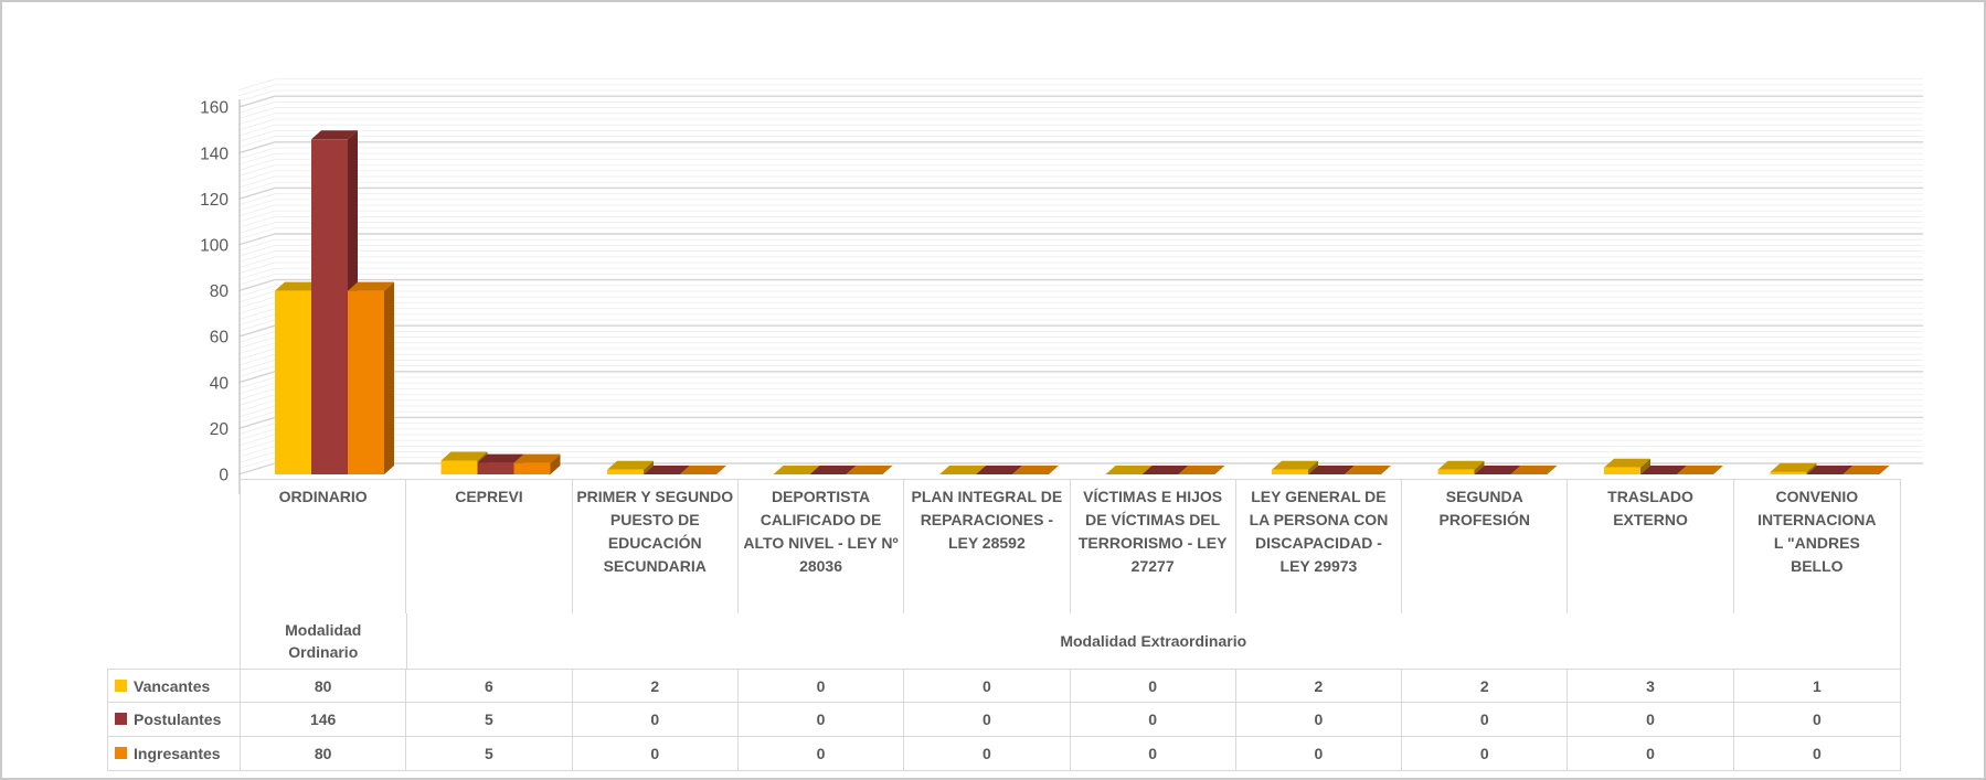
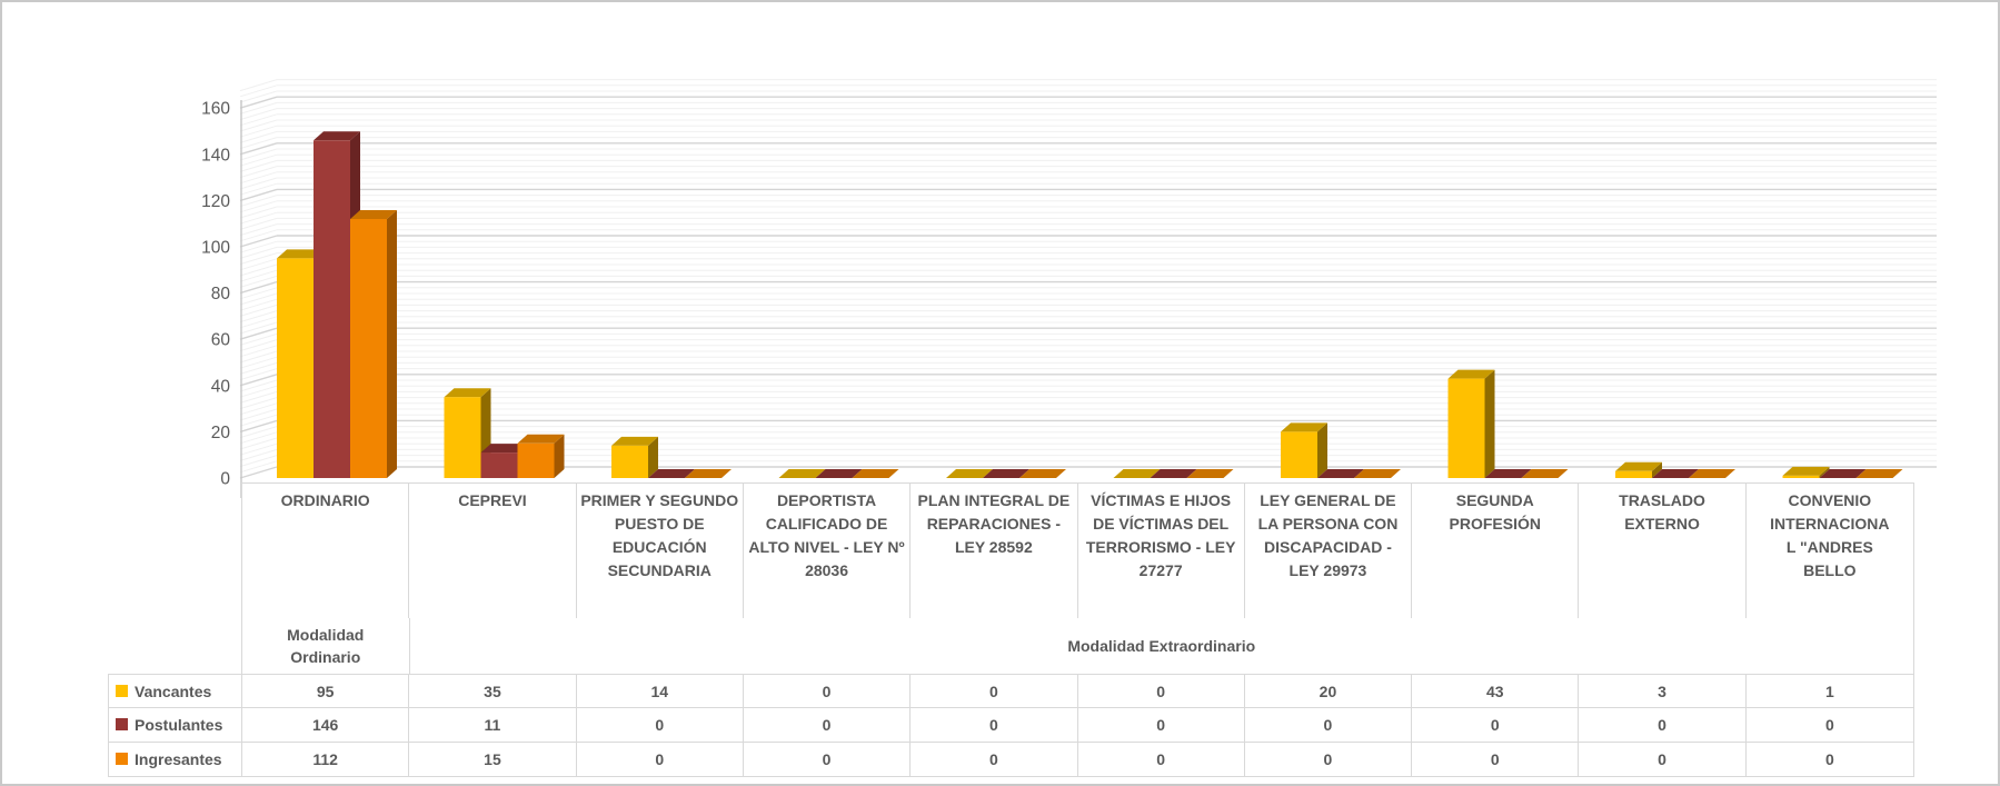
Vancantes/ORDINARIO: 80 -> 95
Ingresantes/ORDINARIO: 80 -> 112
Vancantes/CEPREVI: 6 -> 35
Postulantes/CEPREVI: 5 -> 11
Ingresantes/CEPREVI: 5 -> 15
Vancantes/PRIMER Y SEGUNDO PUESTO DE EDUCACIÓN SECUNDARIA: 2 -> 14
Vancantes/LEY GENERAL DE LA PERSONA CON DISCAPACIDAD - LEY 29973: 2 -> 20
Vancantes/SEGUNDA PROFESIÓN: 2 -> 43
